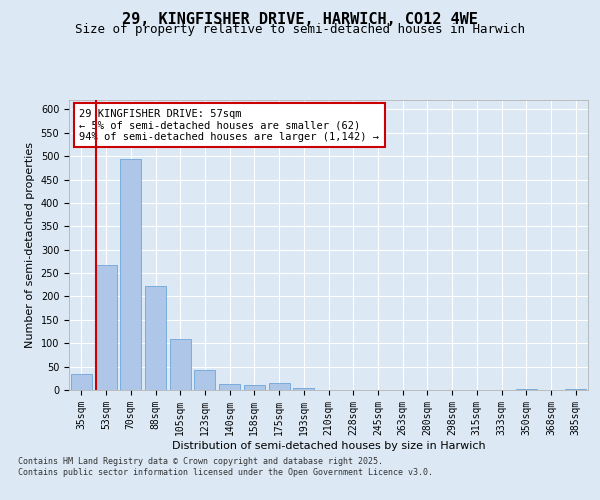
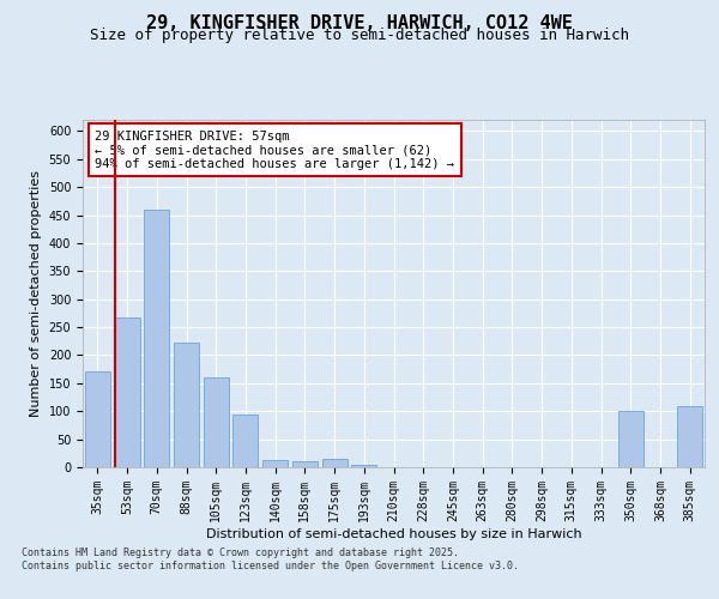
35sqm: 35 -> 170
70sqm: 493 -> 460
105sqm: 108 -> 160
123sqm: 42 -> 95
350sqm: 2 -> 100
385sqm: 3 -> 110
